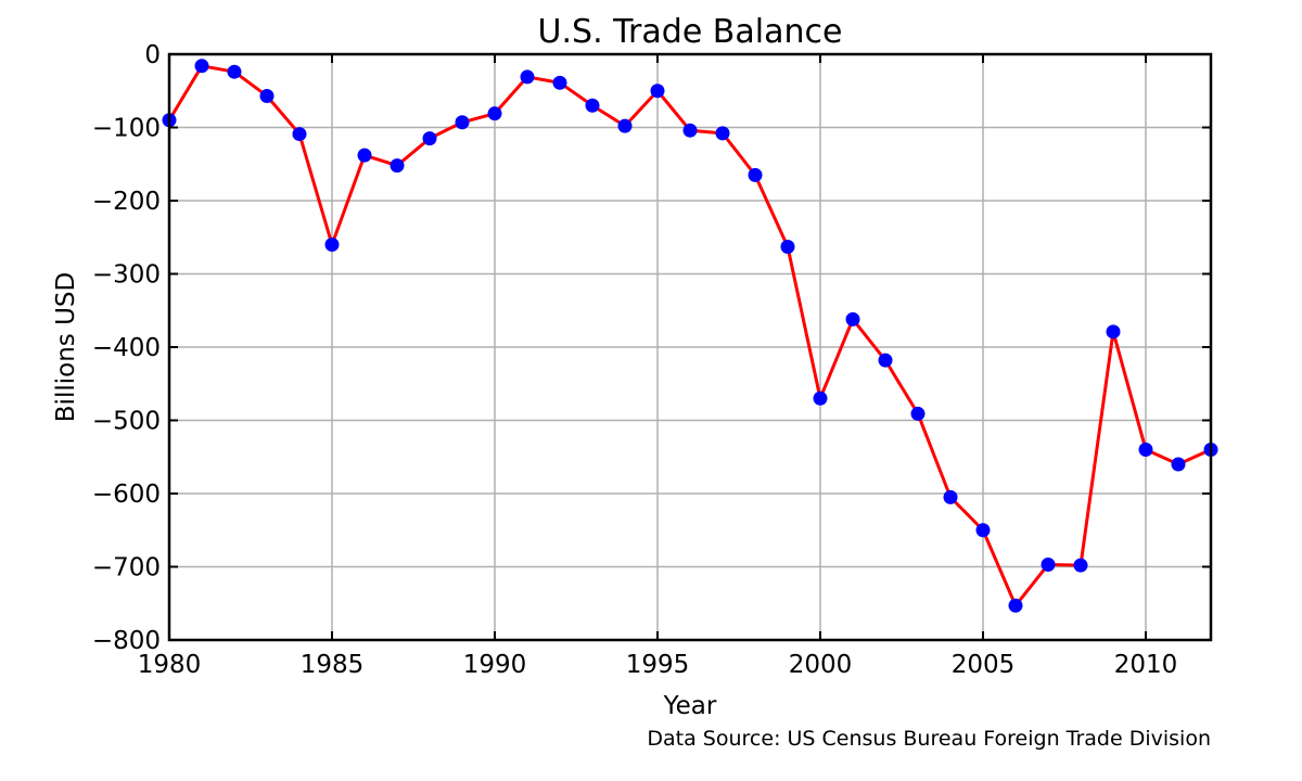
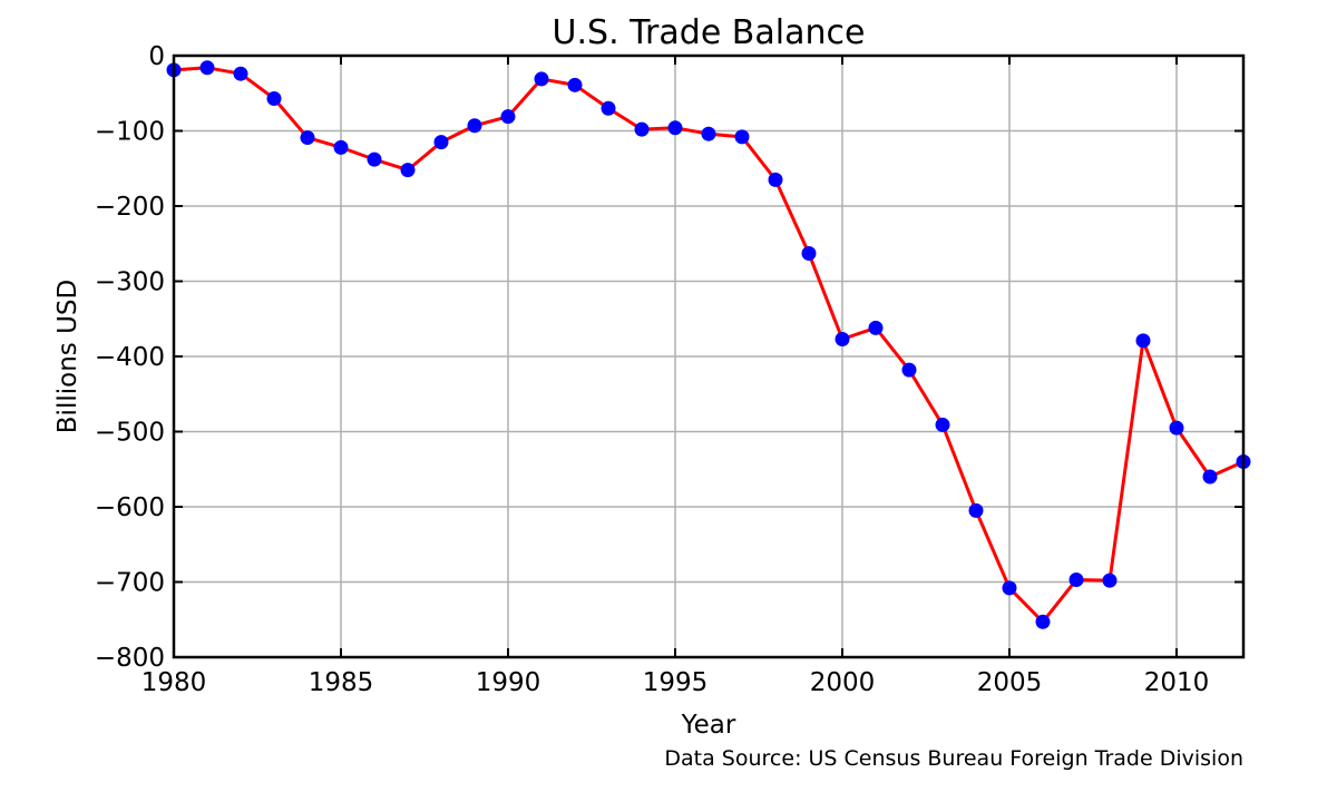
1980: -90 -> -20
1985: -260 -> -120
1995: -50 -> -100
2000: -470 -> -380
2005: -650 -> -710
2010: -540 -> -500
